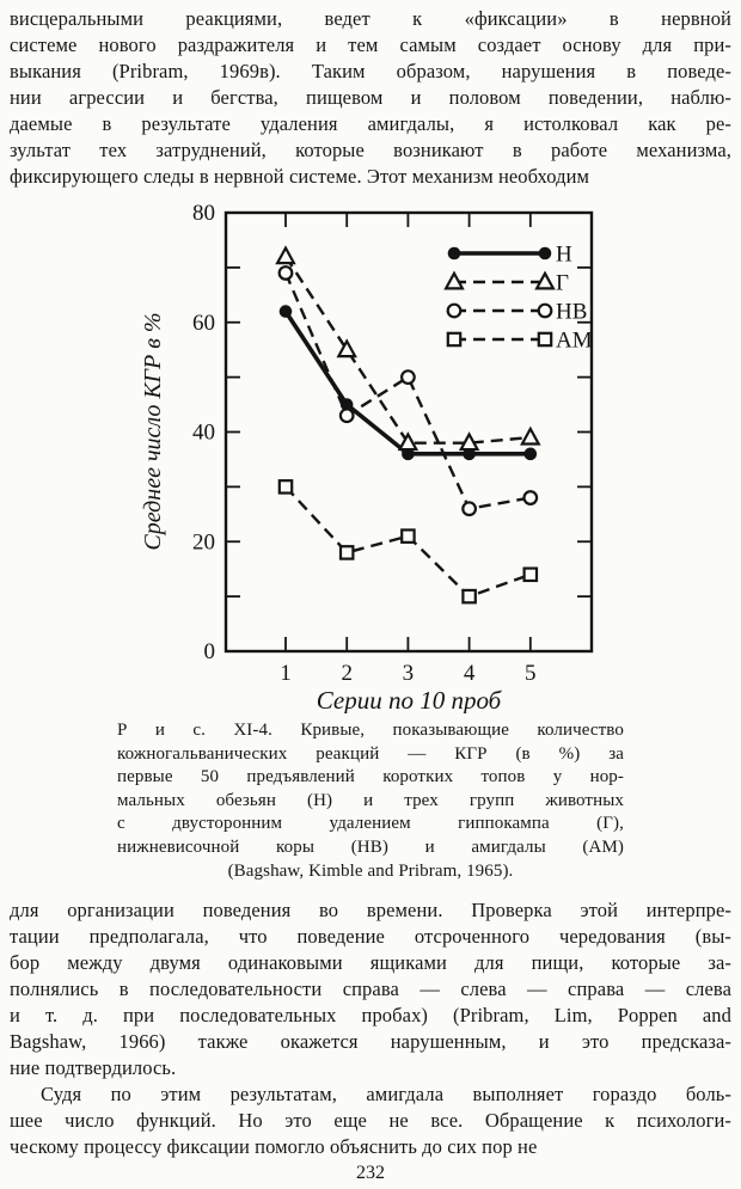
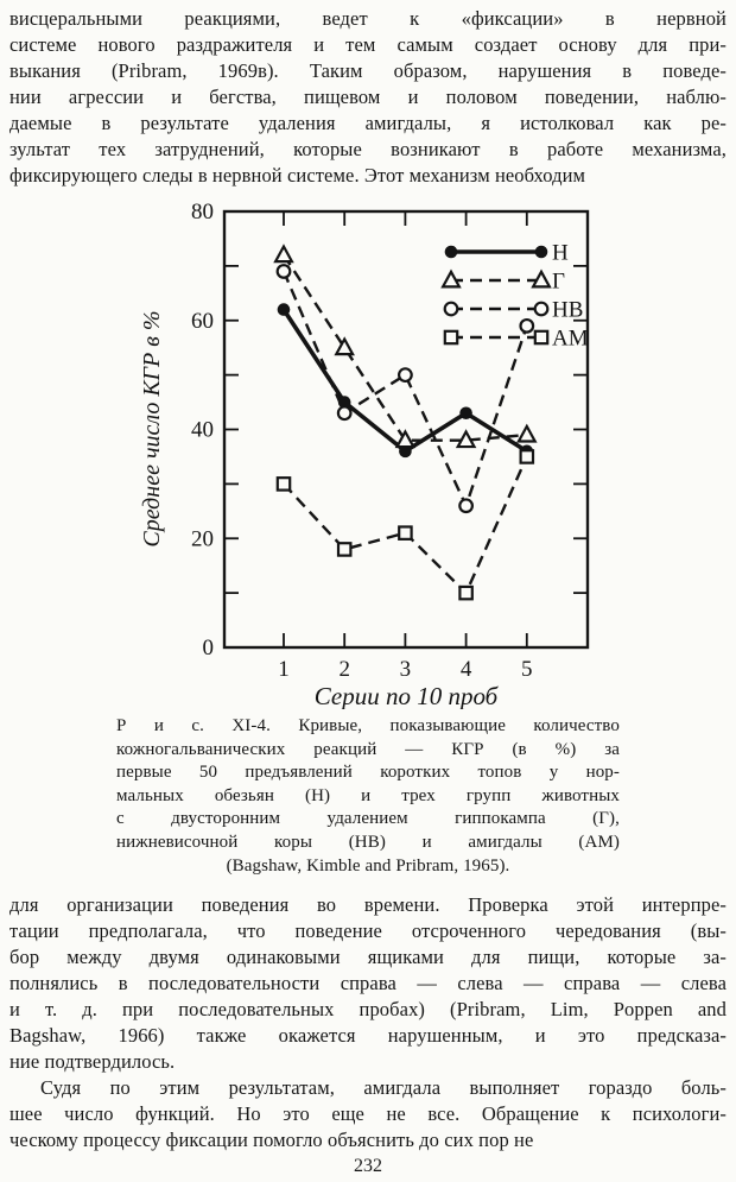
Н/4: 36 -> 43
НВ/5: 28 -> 59
АМ/5: 14 -> 35
